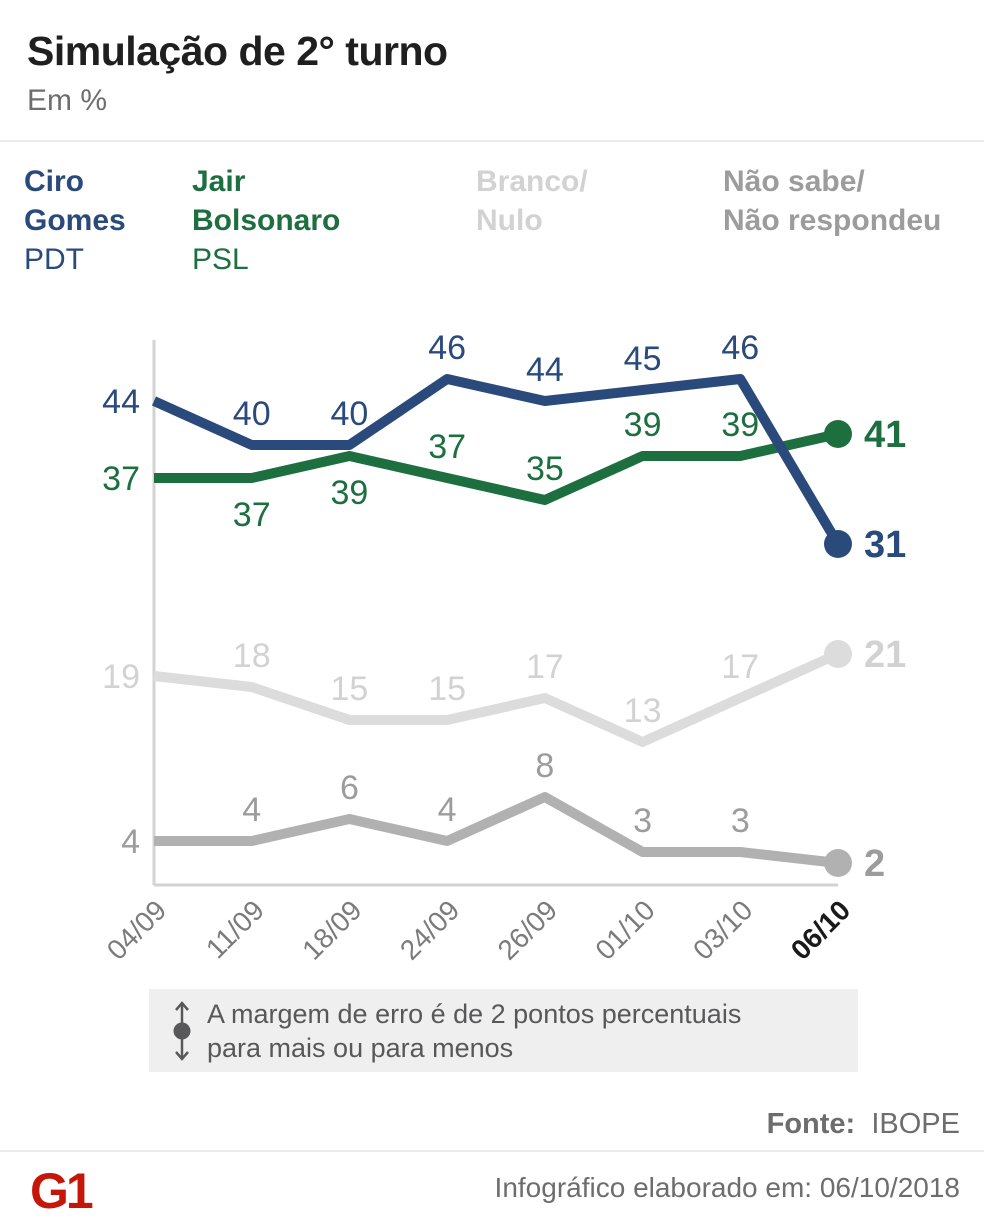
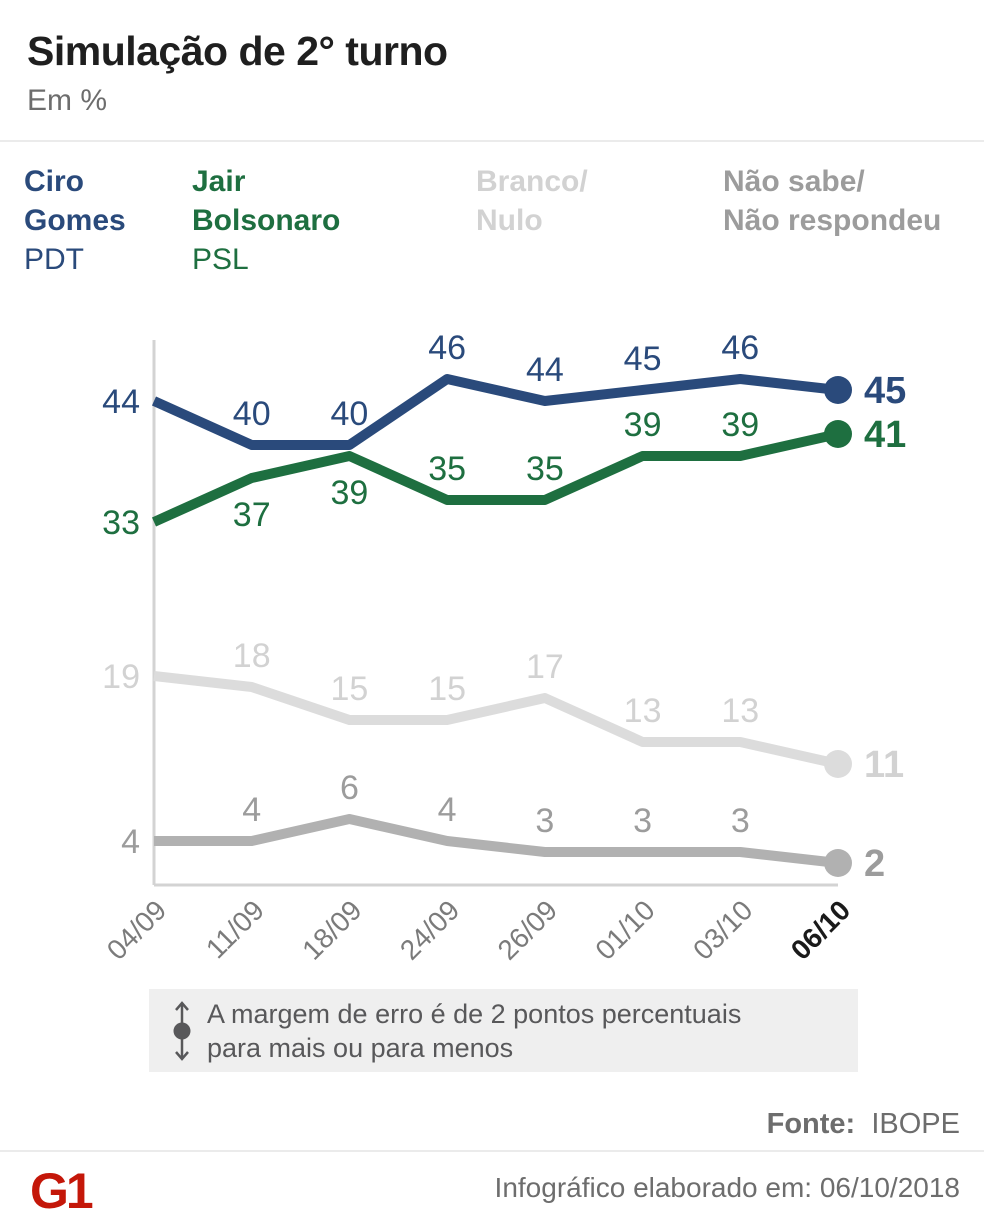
Jair Bolsonaro PSL/04/09: 37 -> 33
Jair Bolsonaro PSL/24/09: 37 -> 35
Não sabe/Não respondeu/26/09: 8 -> 3
Branco/Nulo/03/10: 17 -> 13
Ciro Gomes PDT/06/10: 31 -> 45
Branco/Nulo/06/10: 21 -> 11
